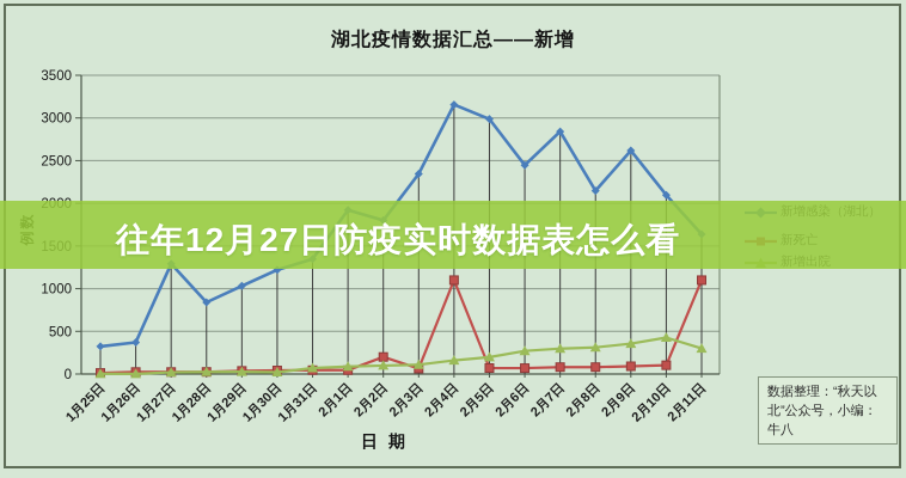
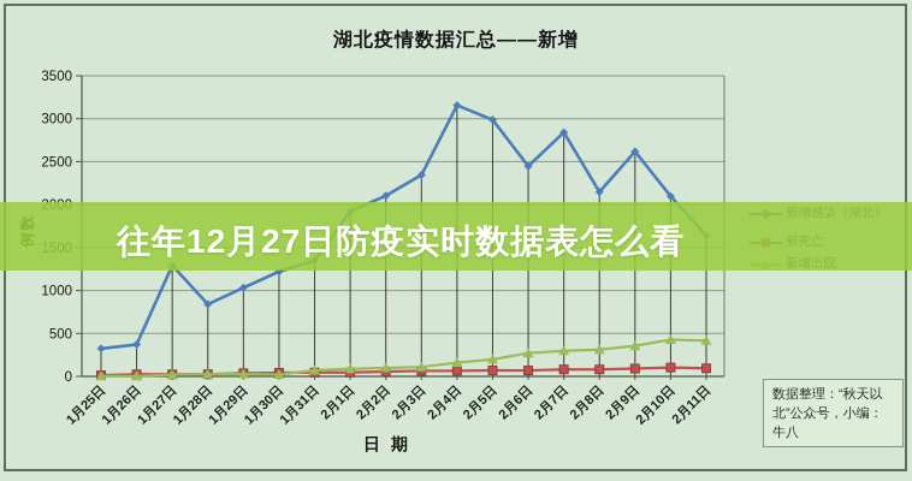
新增感染（湖北）/2月2日: 1800 -> 2100
新死亡/2月2日: 200 -> 100
新死亡/2月4日: 1100 -> 100
新死亡/2月11日: 1100 -> 100
新增出院/2月11日: 300 -> 400
